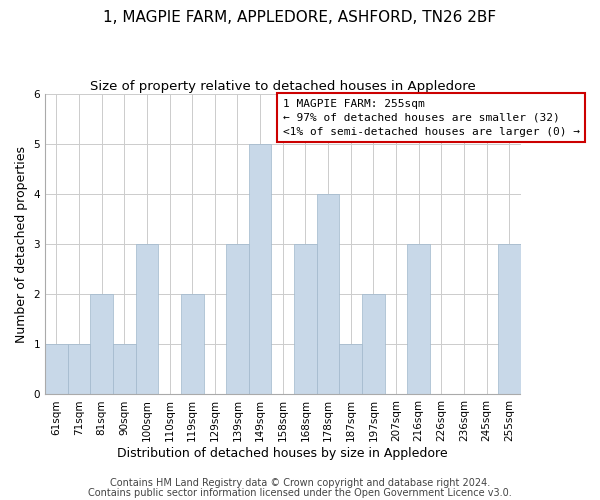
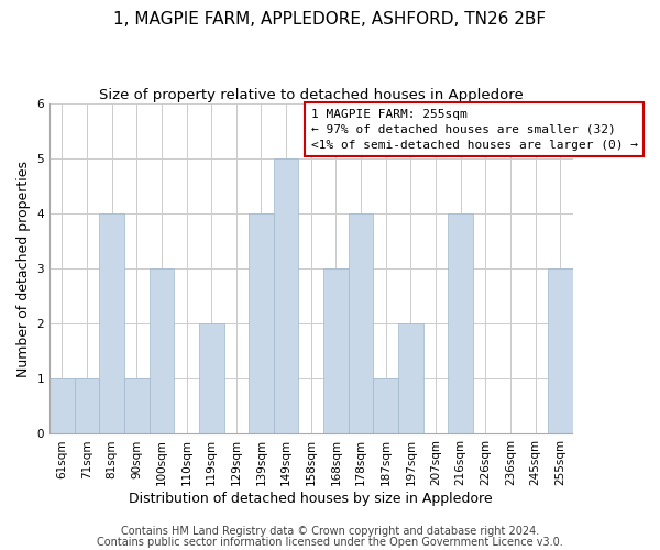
81sqm: 2 -> 4
139sqm: 3 -> 4
216sqm: 3 -> 4
